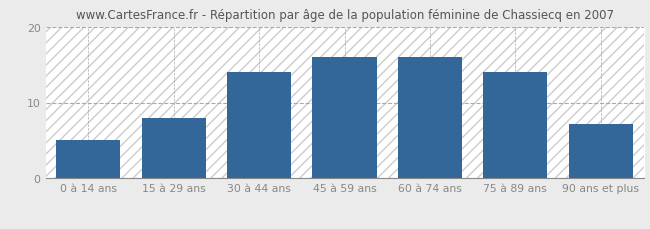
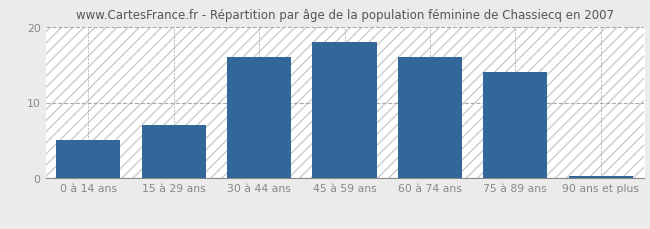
15 à 29 ans: 8.0 -> 7.0
30 à 44 ans: 14.0 -> 16.0
45 à 59 ans: 16.0 -> 18.0
90 ans et plus: 7.2 -> 0.3
